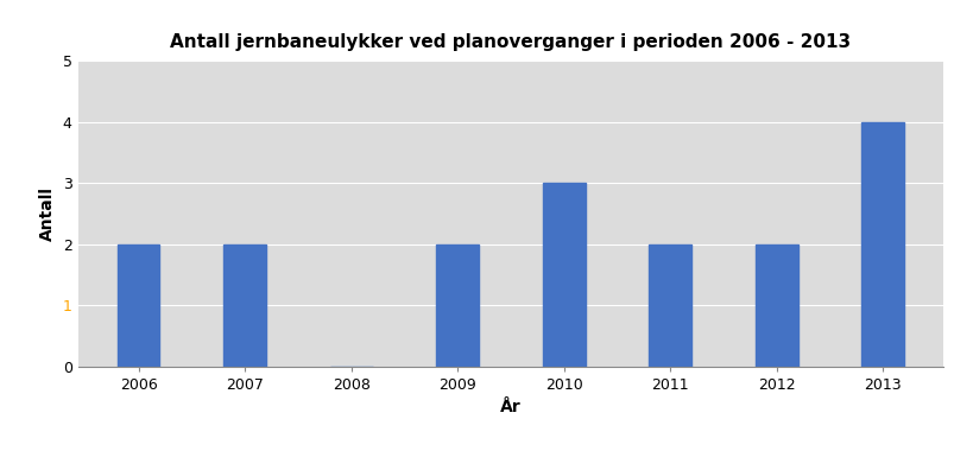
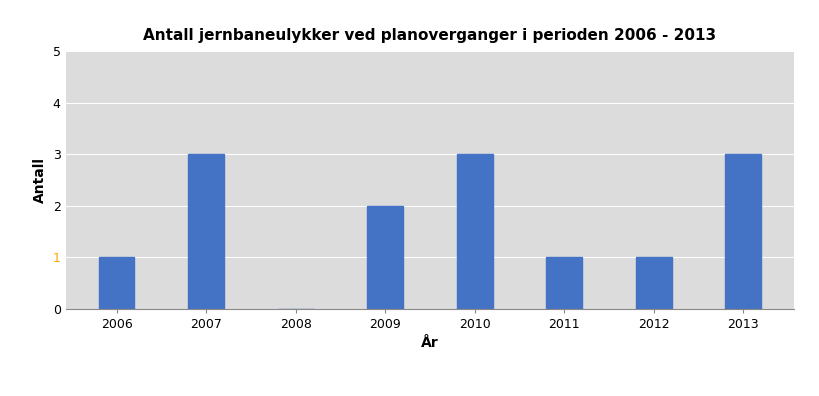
2006: 2 -> 1
2007: 2 -> 3
2011: 2 -> 1
2012: 2 -> 1
2013: 4 -> 3
